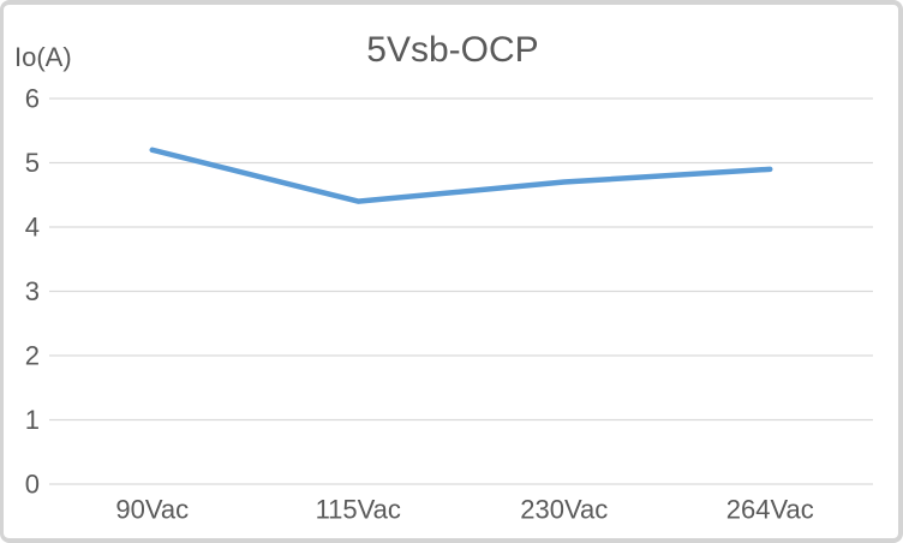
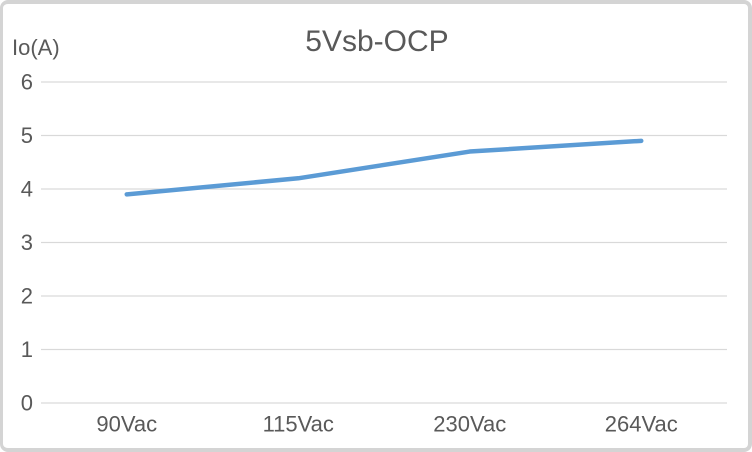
90Vac: 5.2 -> 3.9
115Vac: 4.4 -> 4.2
